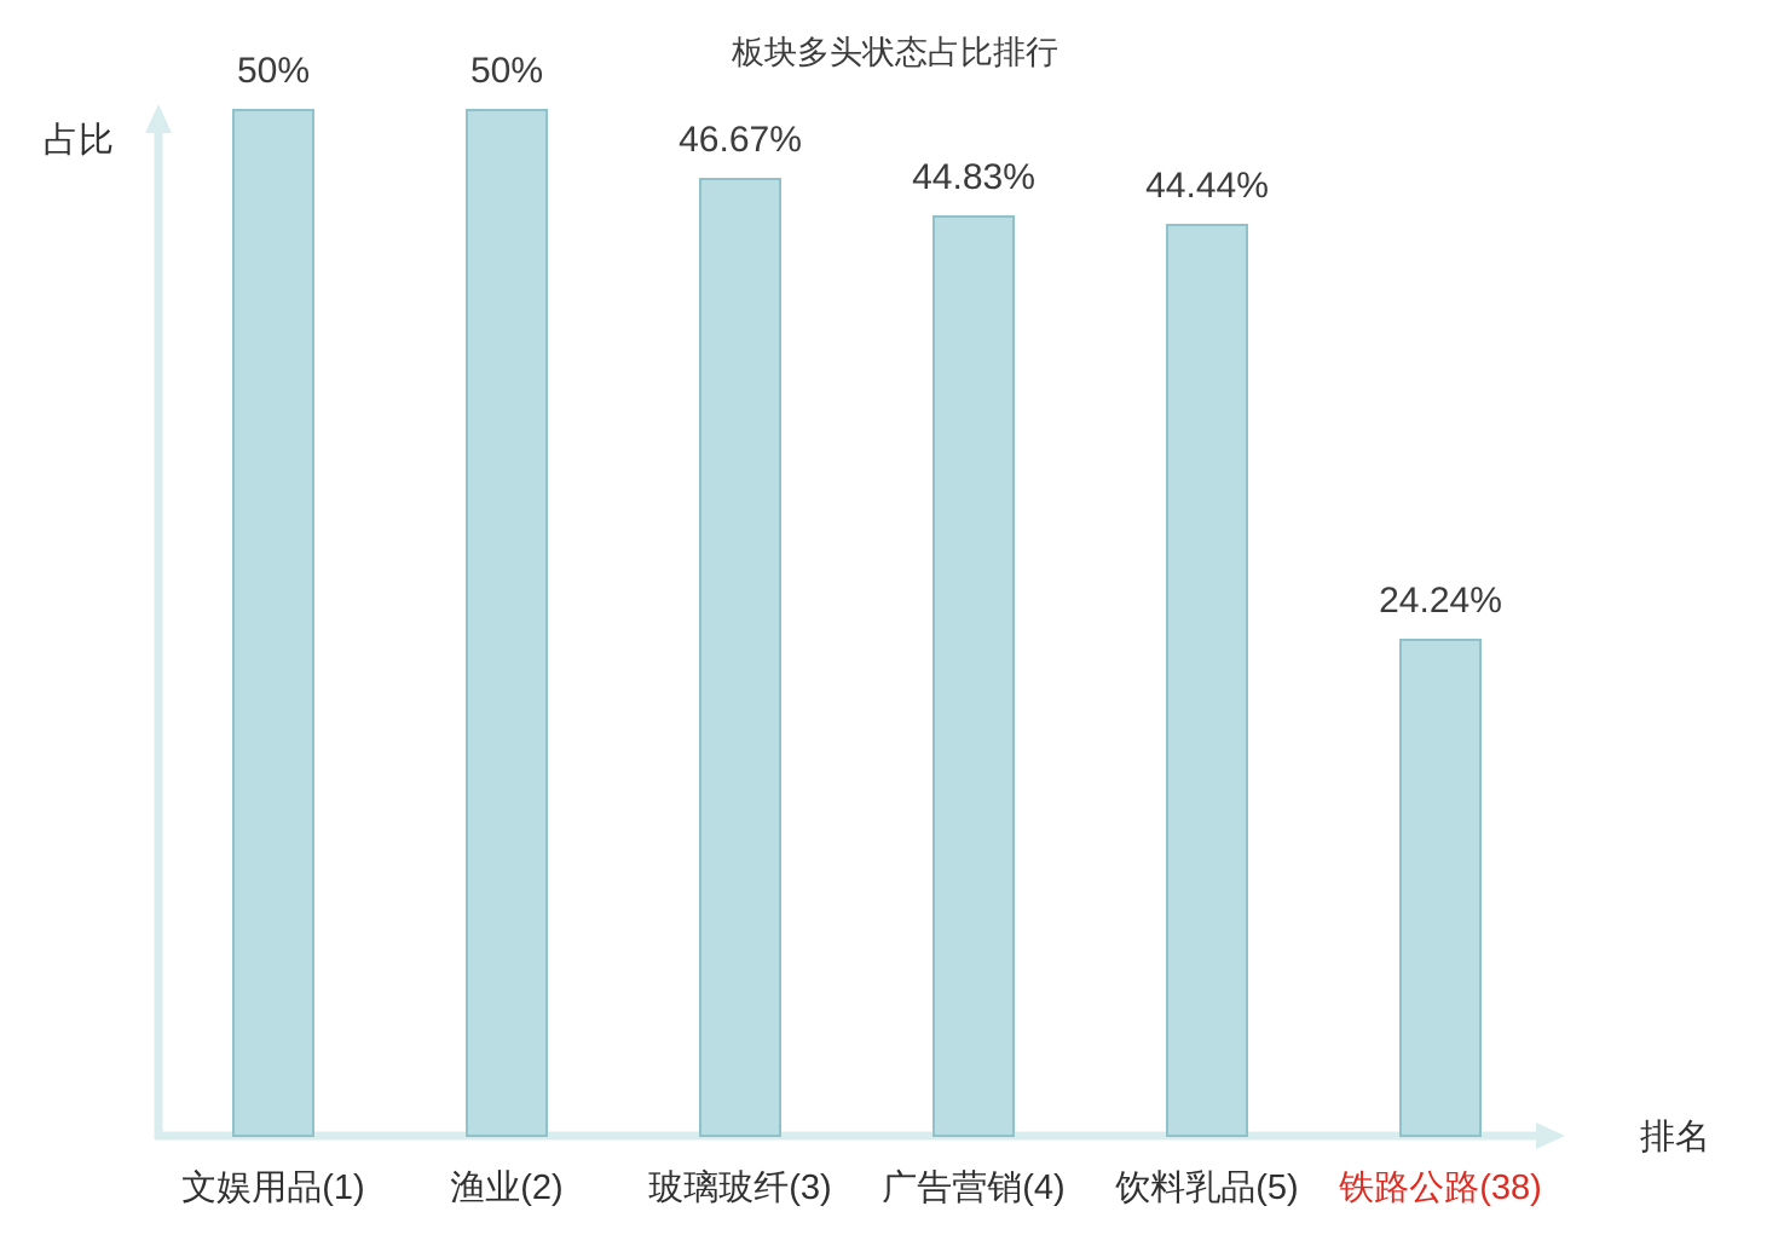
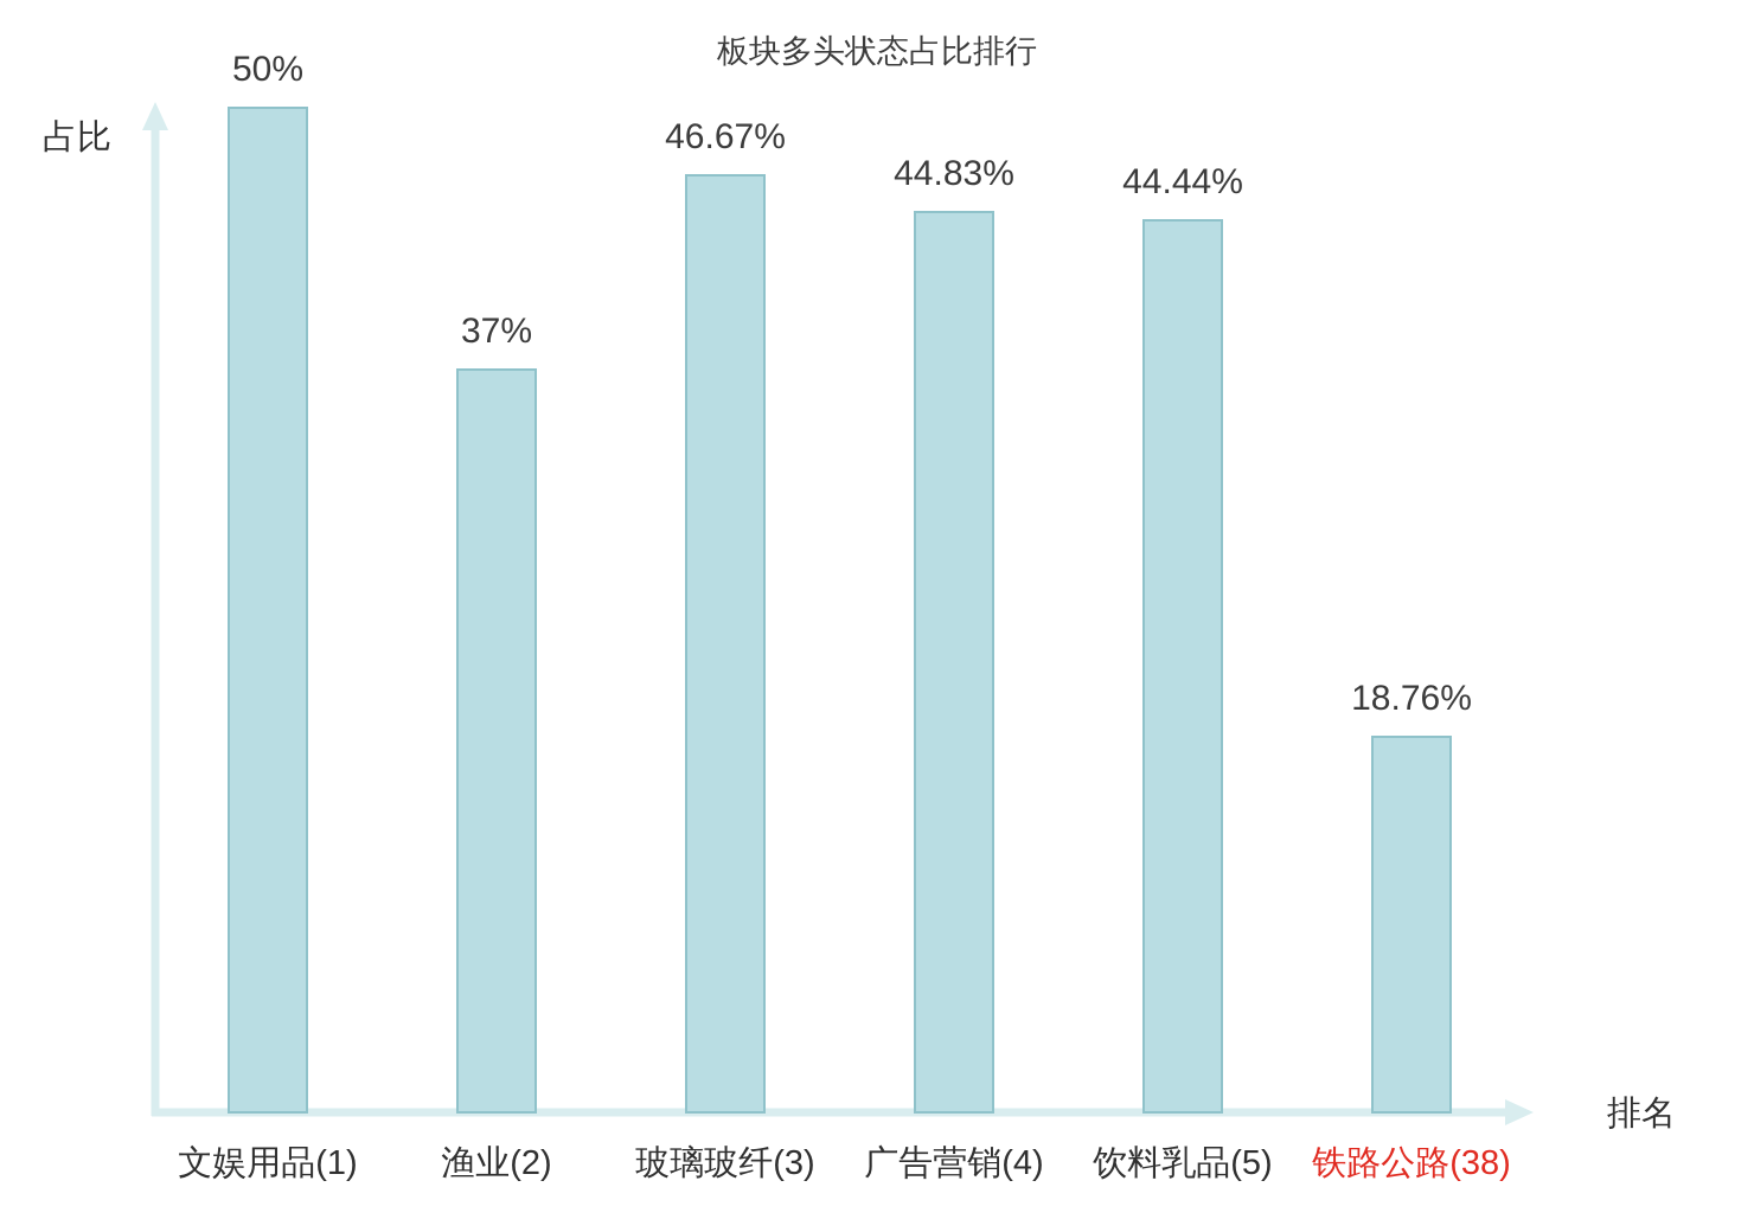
渔业(2): 50% -> 37%
铁路公路(38): 24.24% -> 18.76%
